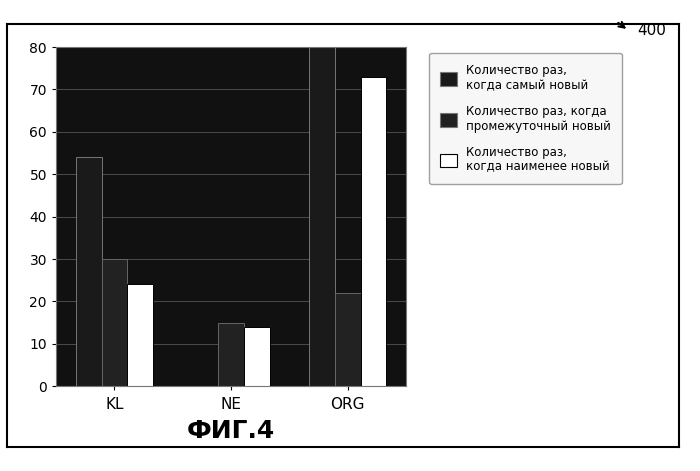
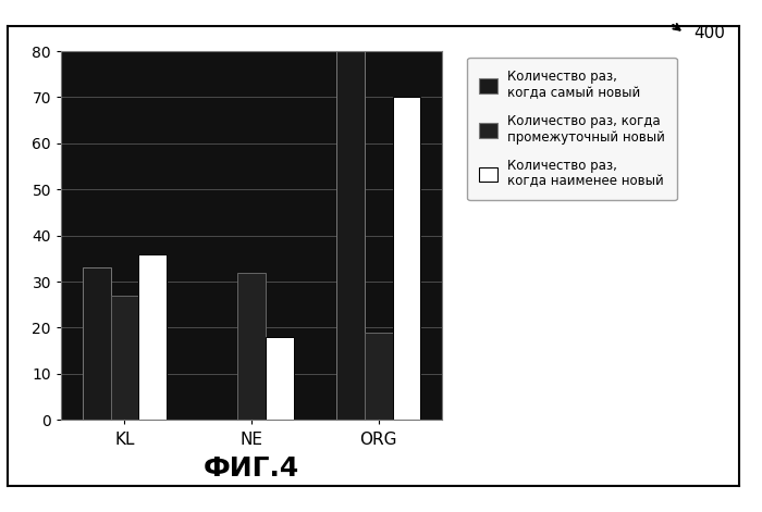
Количество раз, когда самый новый/KL: 54 -> 33
Количество раз, когда промежуточный новый/KL: 30 -> 27
Количество раз, когда наименее новый/KL: 24 -> 36
Количество раз, когда промежуточный новый/NE: 15 -> 32
Количество раз, когда наименее новый/NE: 14 -> 18
Количество раз, когда промежуточный новый/ORG: 22 -> 19
Количество раз, когда наименее новый/ORG: 73 -> 70
